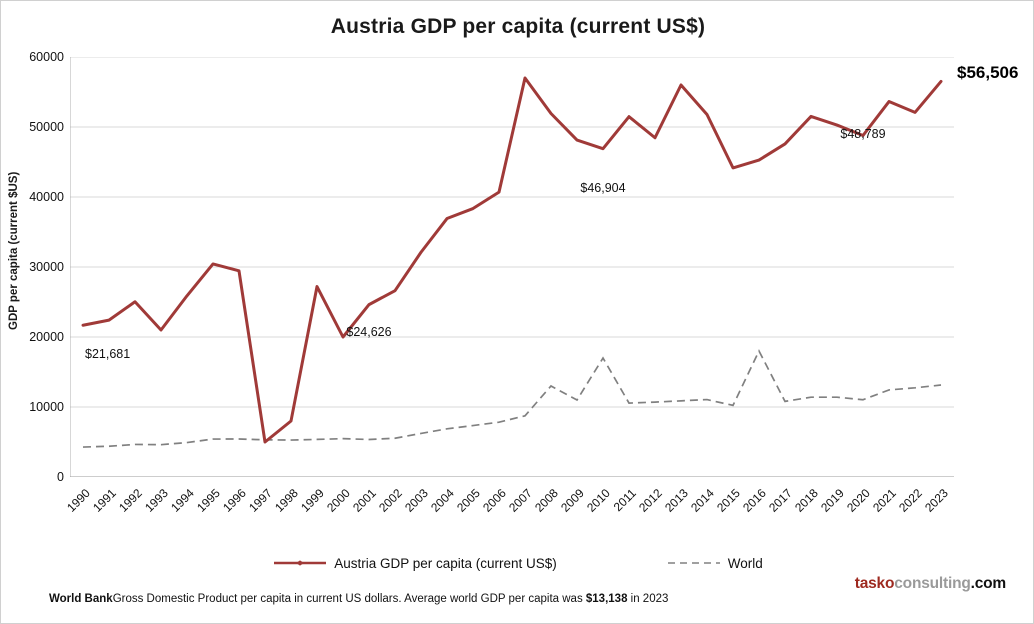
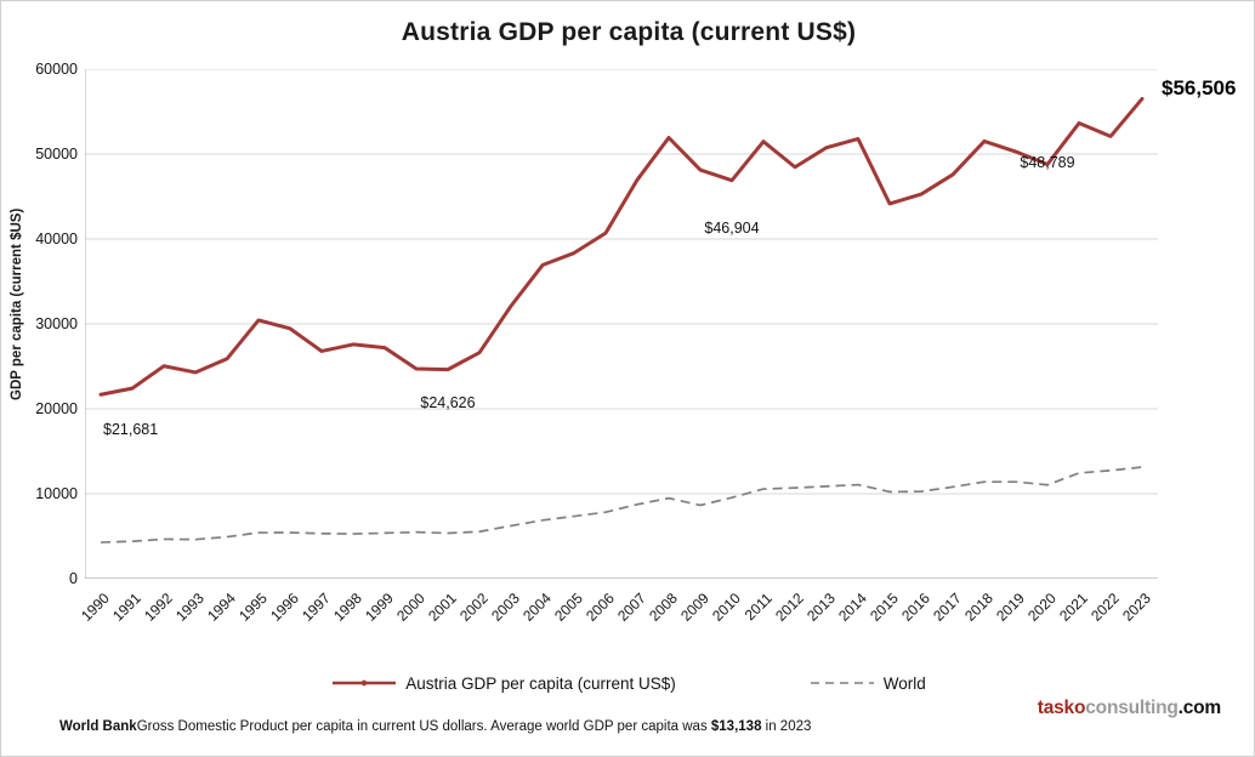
Austria GDP per capita (current US$)/1993: 21000 -> 24000
Austria GDP per capita (current US$)/1997: 5000 -> 27000
Austria GDP per capita (current US$)/1998: 8000 -> 28000
Austria GDP per capita (current US$)/2000: 20000 -> 25000
Austria GDP per capita (current US$)/2007: 57000 -> 47000
World/2008: 13000 -> 9000
World/2009: 11000 -> 9000
World/2010: 17000 -> 10000
Austria GDP per capita (current US$)/2013: 56000 -> 51000
World/2016: 18000 -> 10000
